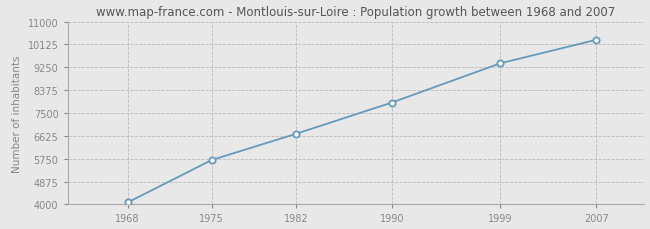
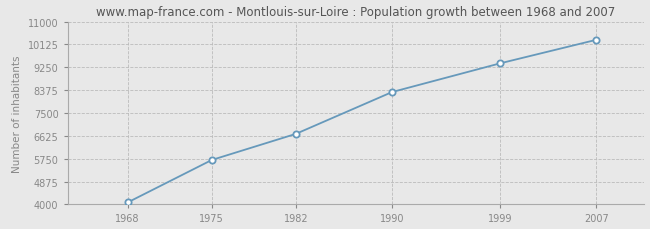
1990: 7900 -> 8300
